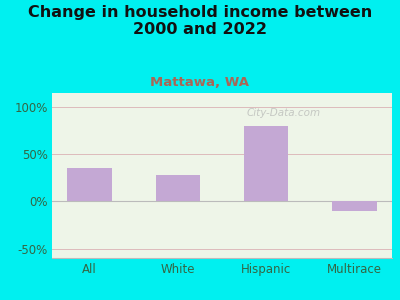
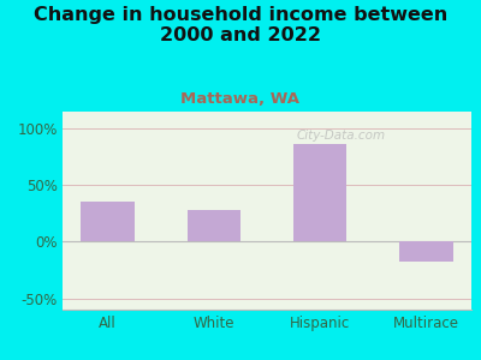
Hispanic: 80% -> 86%
Multirace: -10% -> -18%
